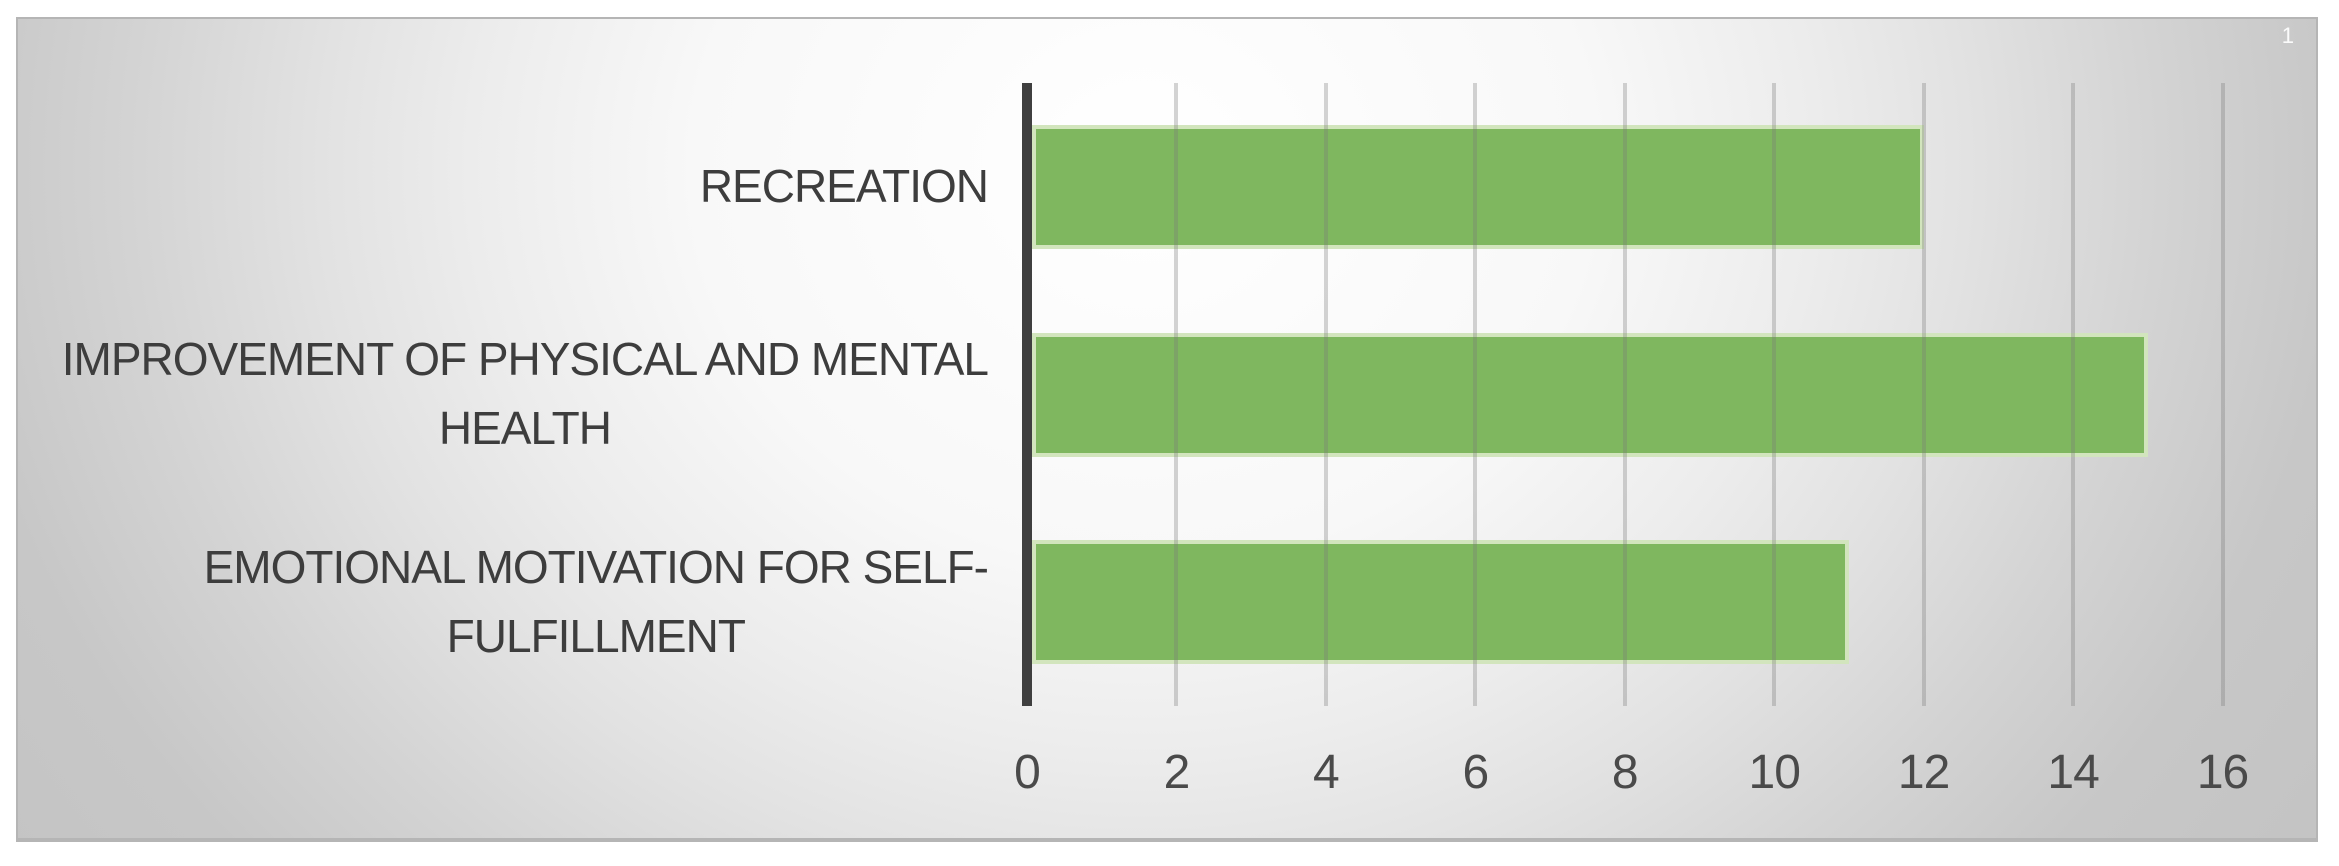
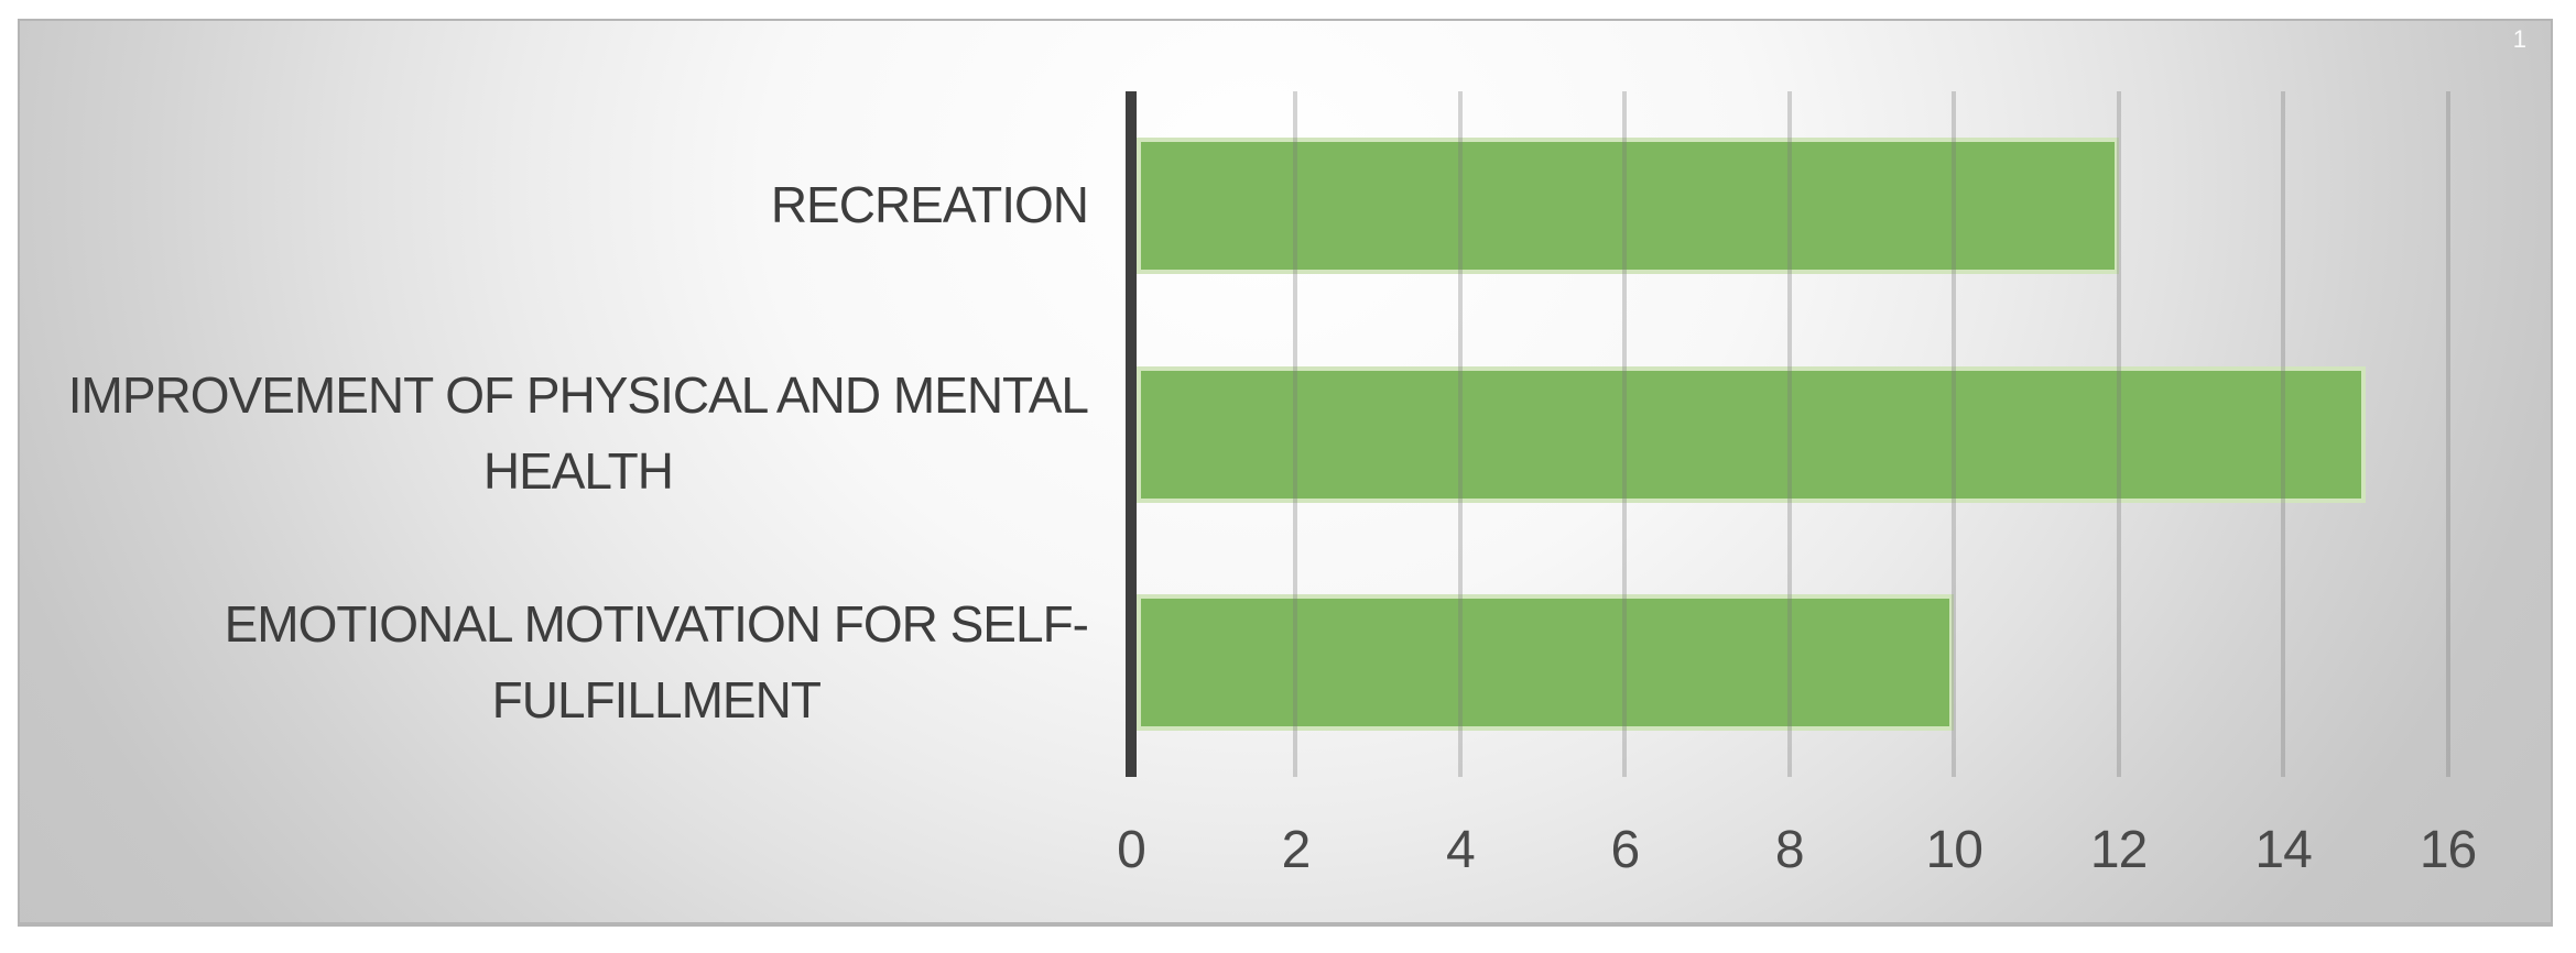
EMOTIONAL MOTIVATION FOR SELF-FULFILLMENT: 11 -> 10
